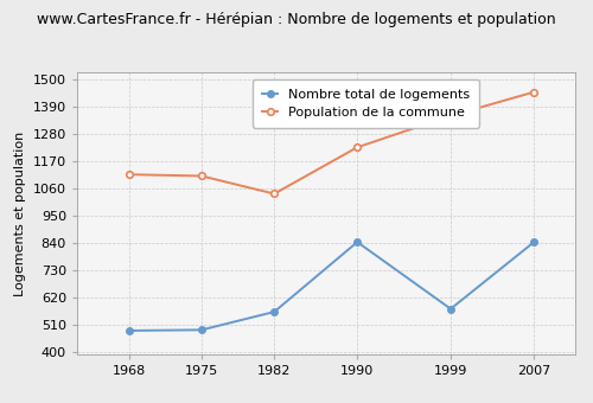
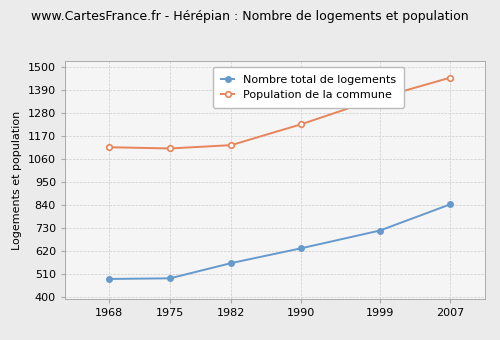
Population de la commune/1982: 1040 -> 1128
Nombre total de logements/1990: 845 -> 634
Nombre total de logements/1999: 575 -> 719
